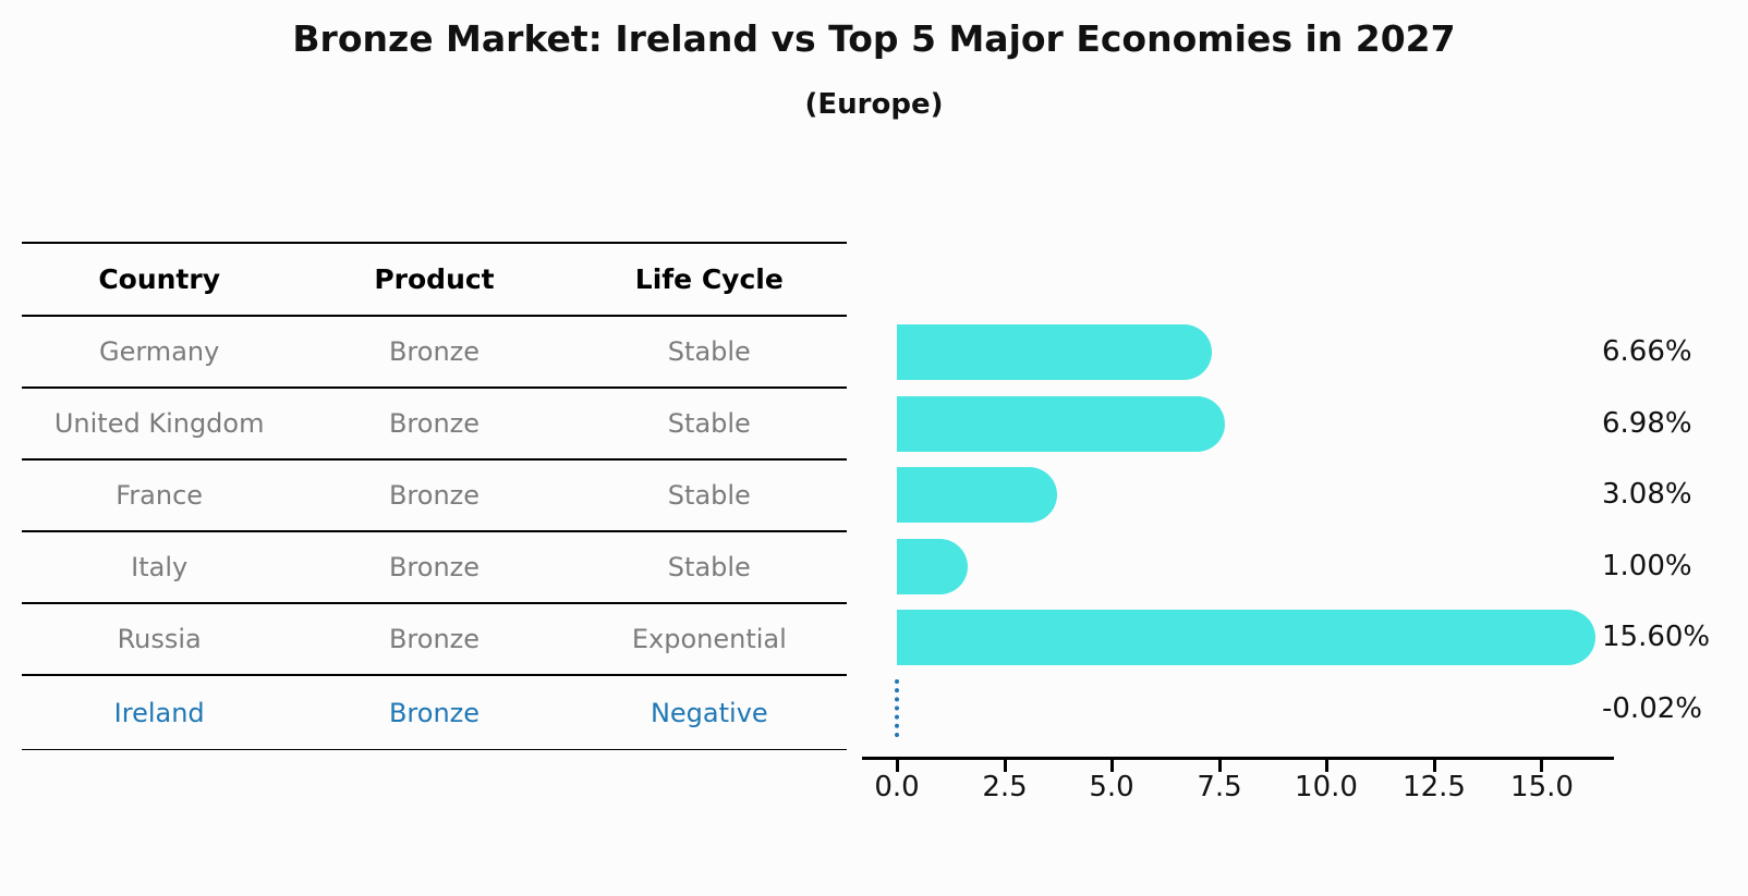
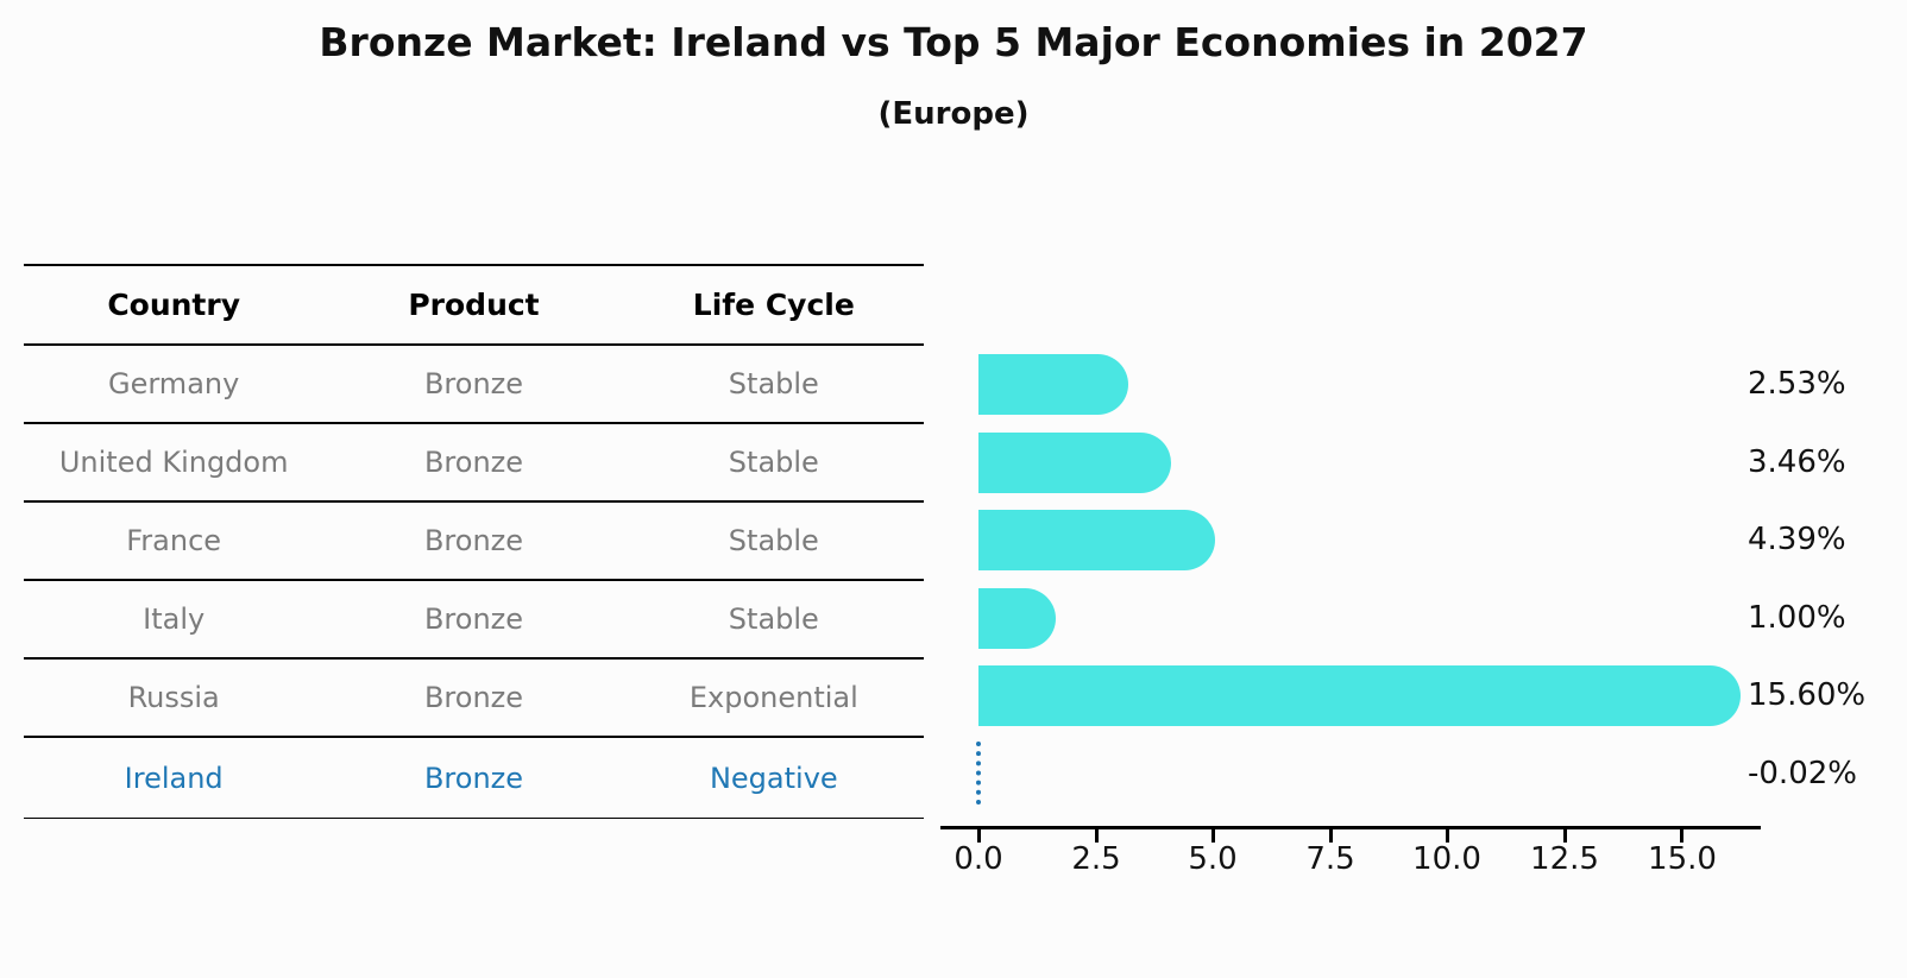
Germany: 6.66% -> 2.53%
United Kingdom: 6.98% -> 3.46%
France: 3.08% -> 4.39%
